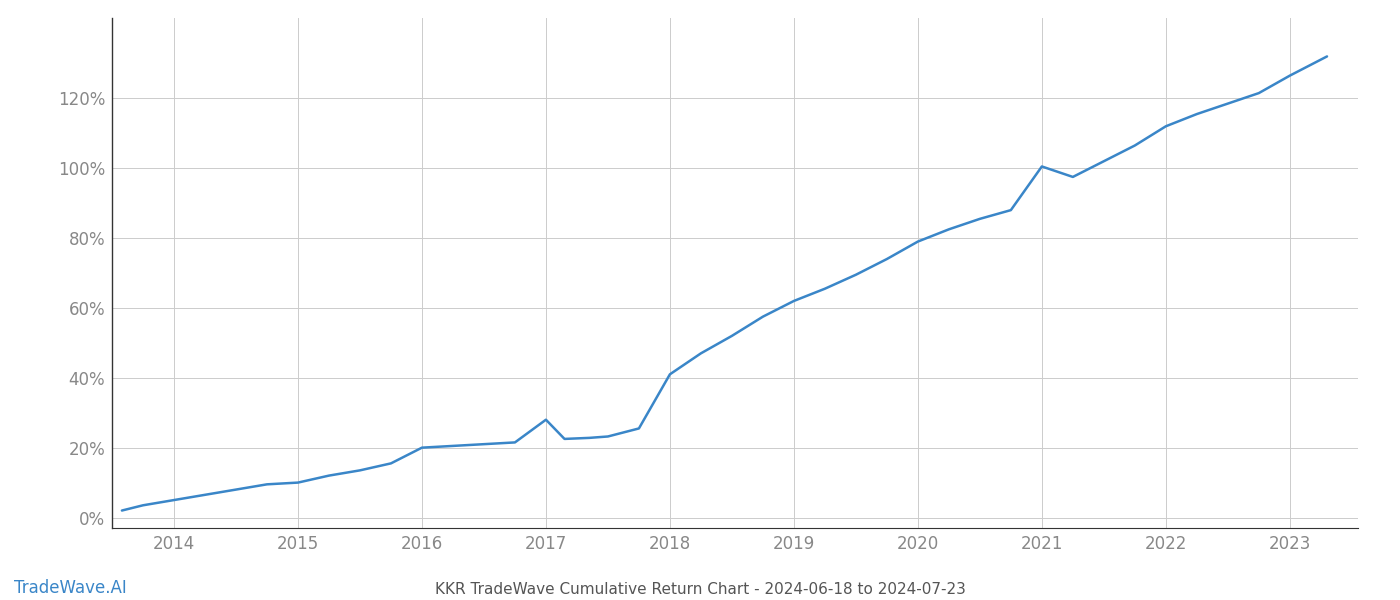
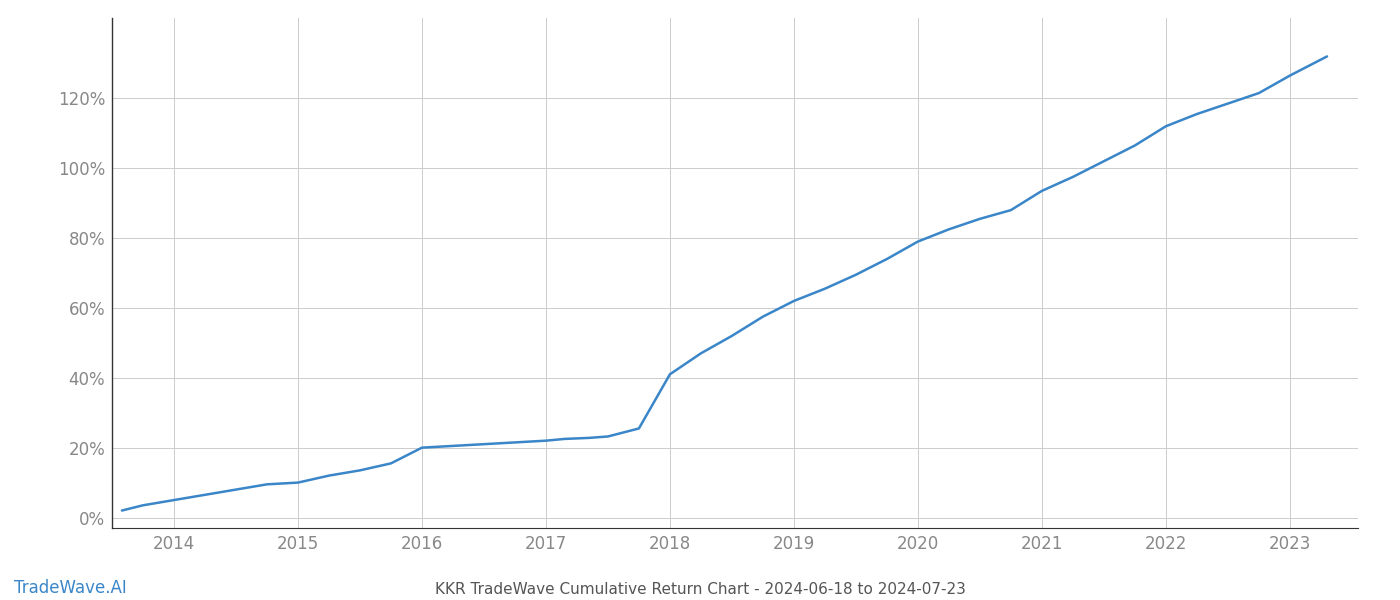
2017: 28.0% -> 22.0%
2021: 100.5% -> 93.5%
